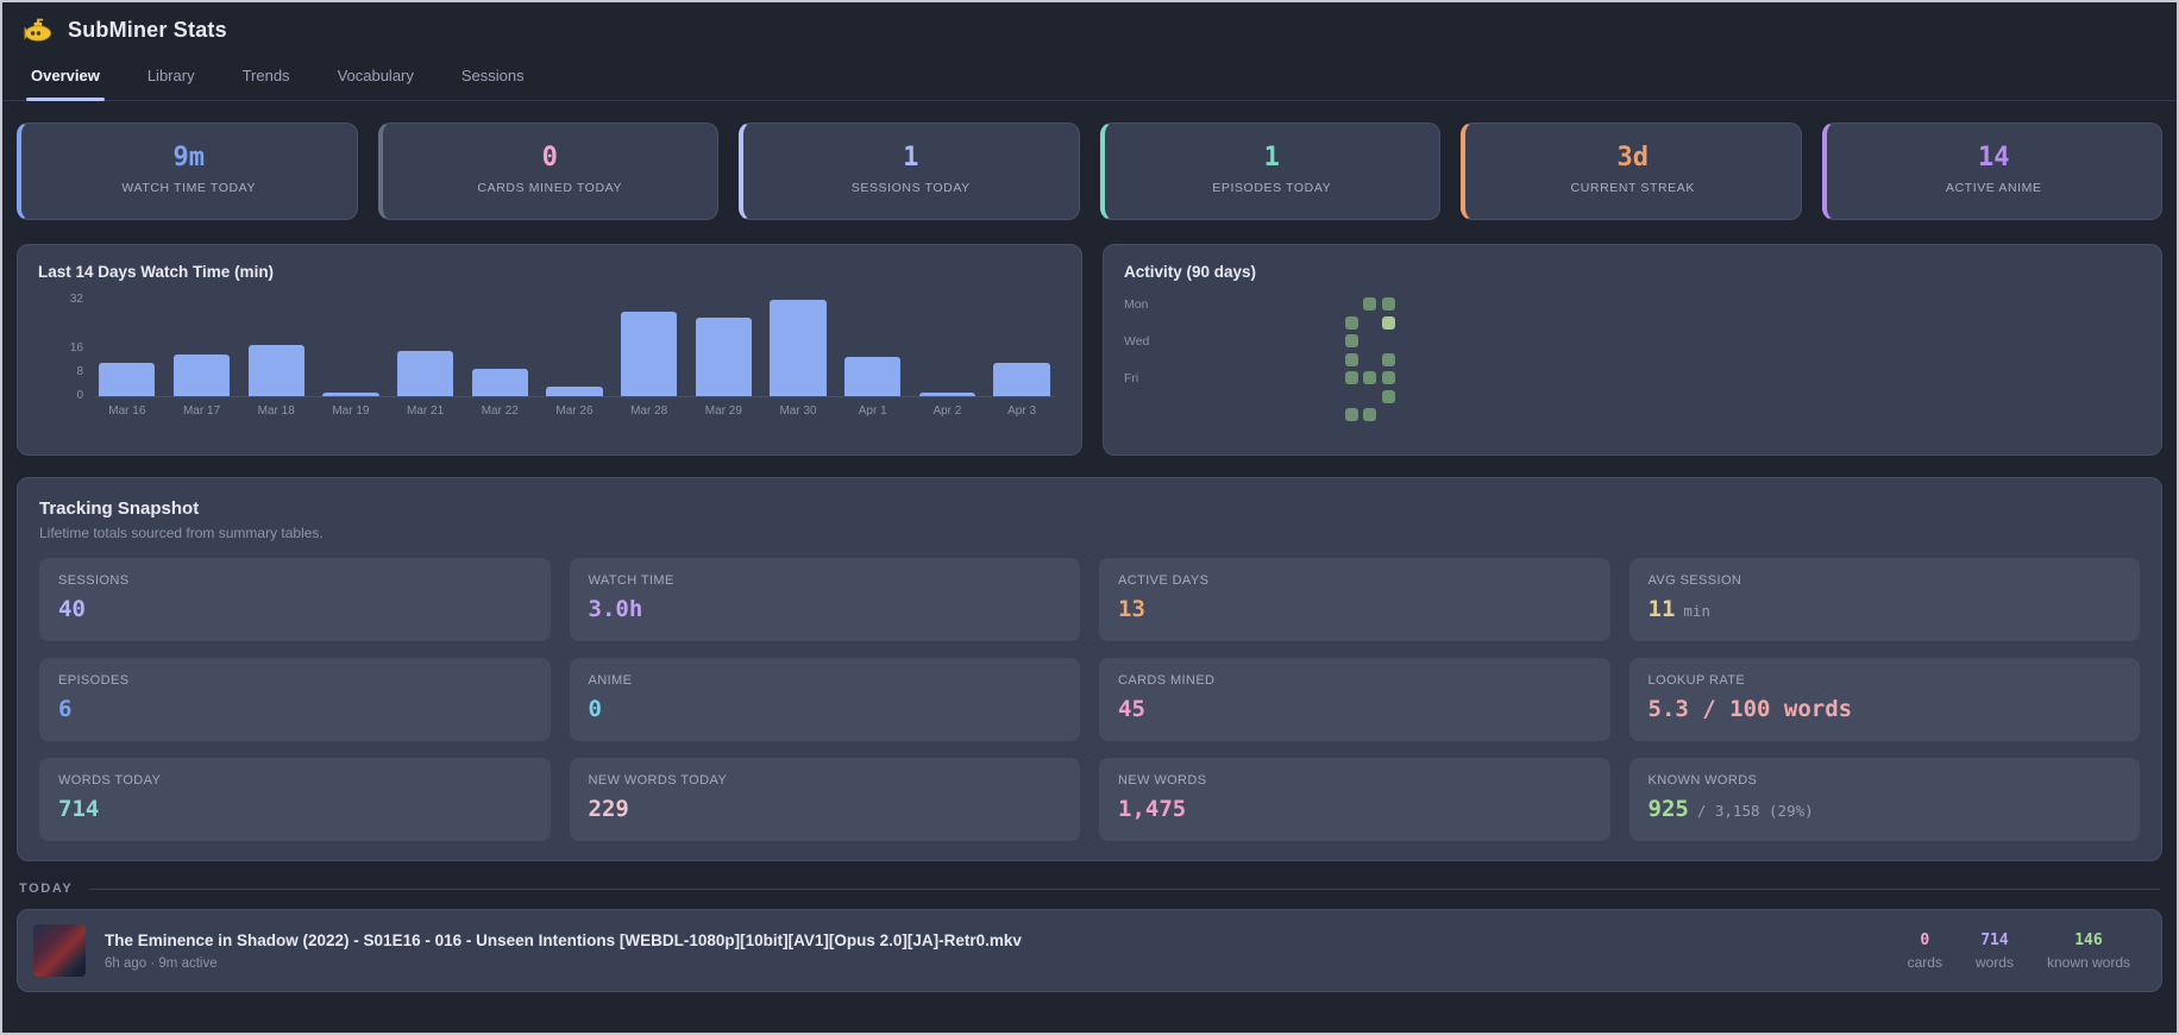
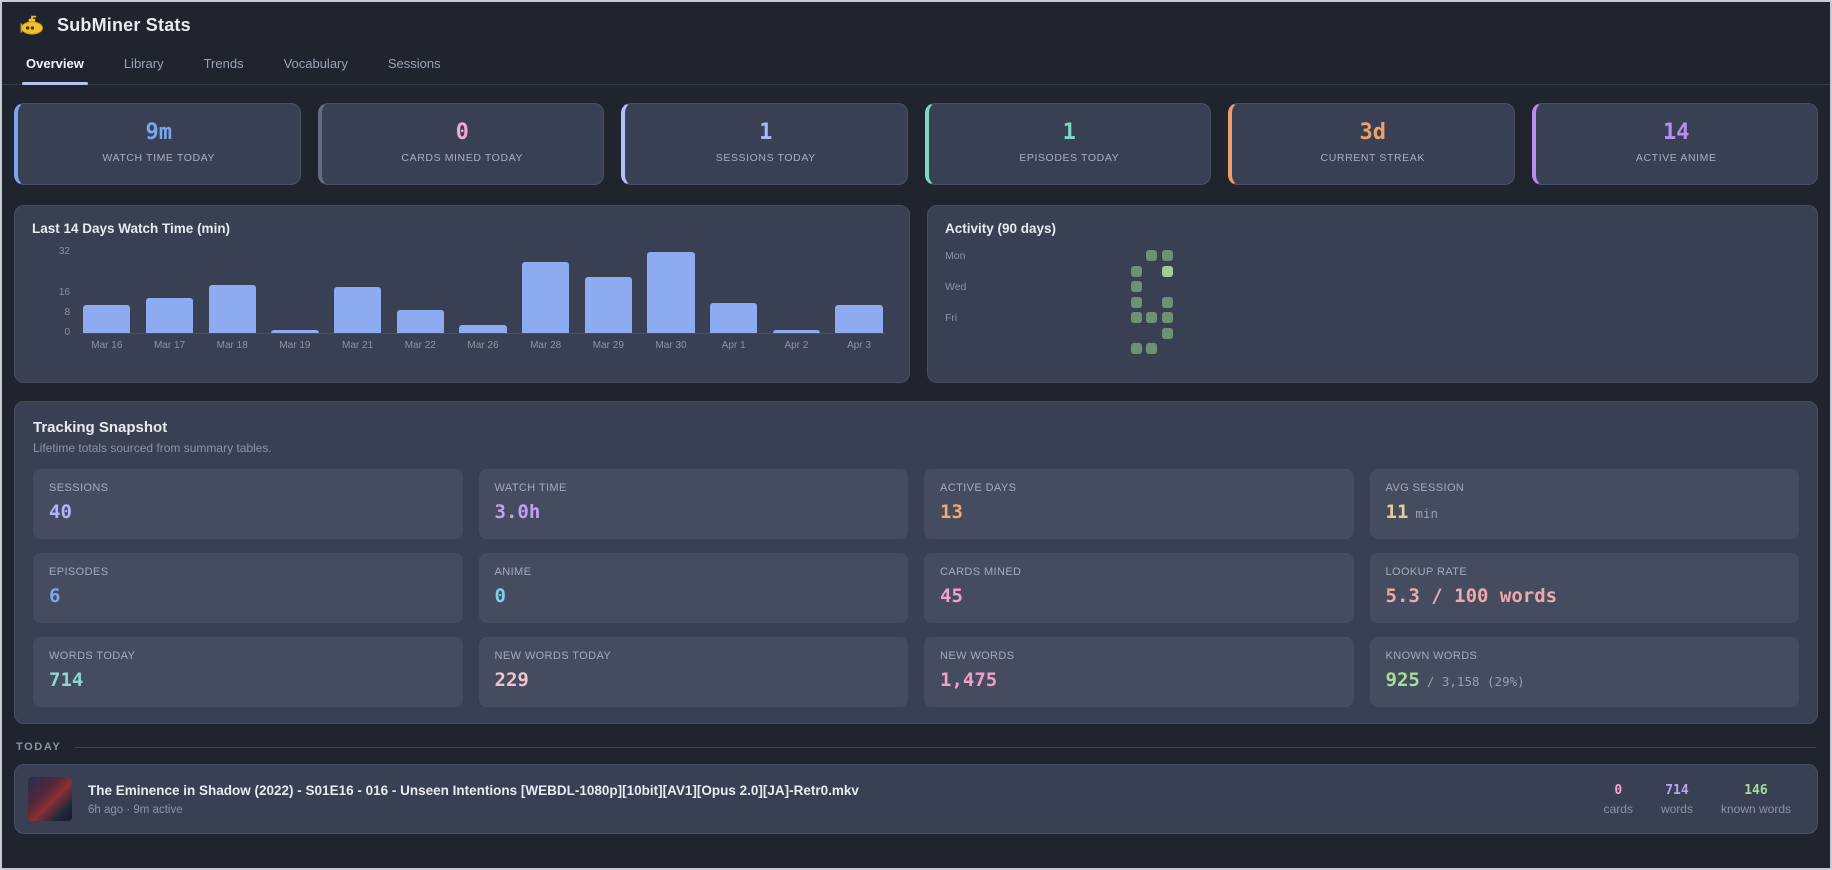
Mar 18: 17 -> 19
Mar 21: 15 -> 18
Mar 29: 26 -> 22
Apr 1: 13 -> 12
